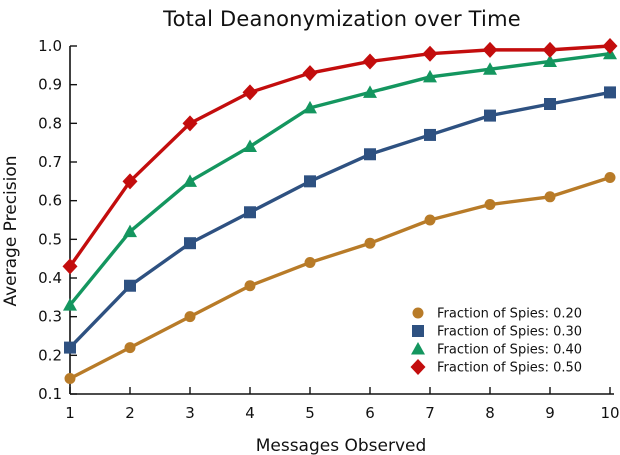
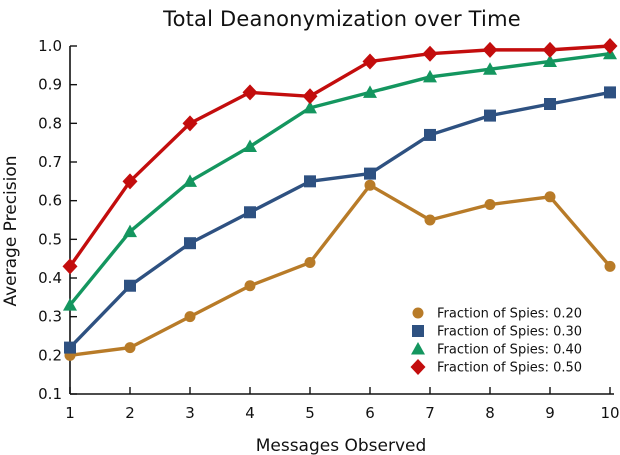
Fraction of Spies: 0.20/1: 0.14 -> 0.20
Fraction of Spies: 0.50/5: 0.93 -> 0.87
Fraction of Spies: 0.20/6: 0.49 -> 0.64
Fraction of Spies: 0.30/6: 0.72 -> 0.67
Fraction of Spies: 0.20/10: 0.66 -> 0.43
